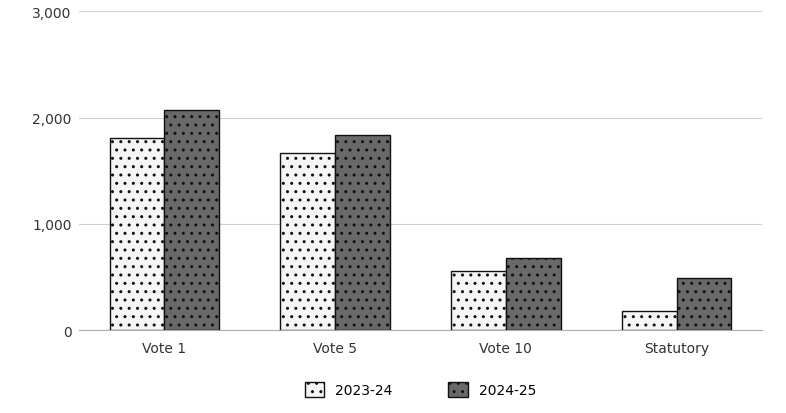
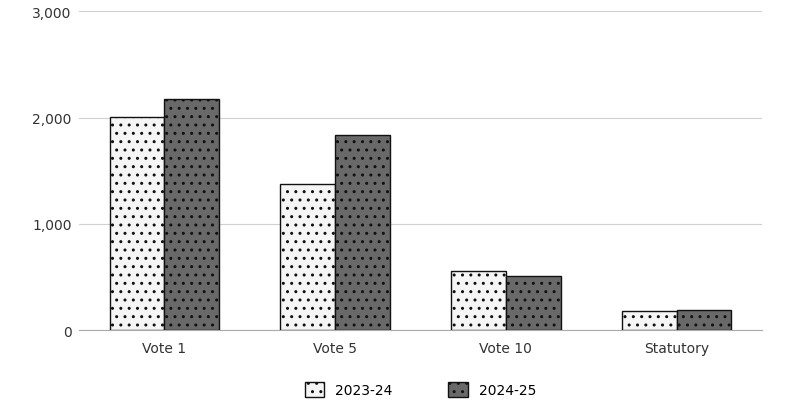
2023-24/Vote 1: 1,810 -> 2,010
2024-25/Vote 1: 2,070 -> 2,180
2023-24/Vote 5: 1,670 -> 1,380
2024-25/Vote 10: 680 -> 510
2024-25/Statutory: 490 -> 190
